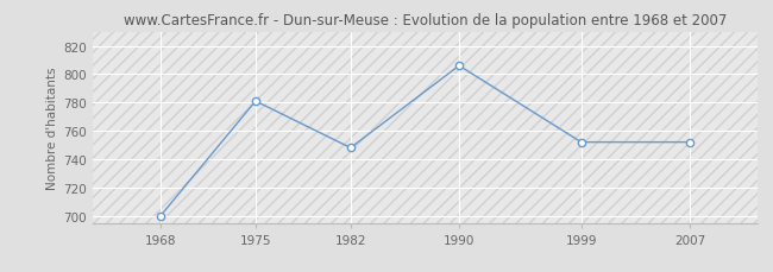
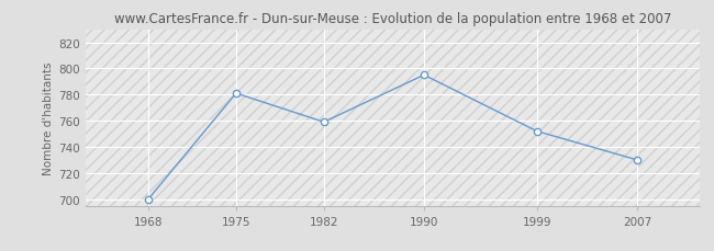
1982: 748 -> 759
1990: 806 -> 795
2007: 752 -> 730
